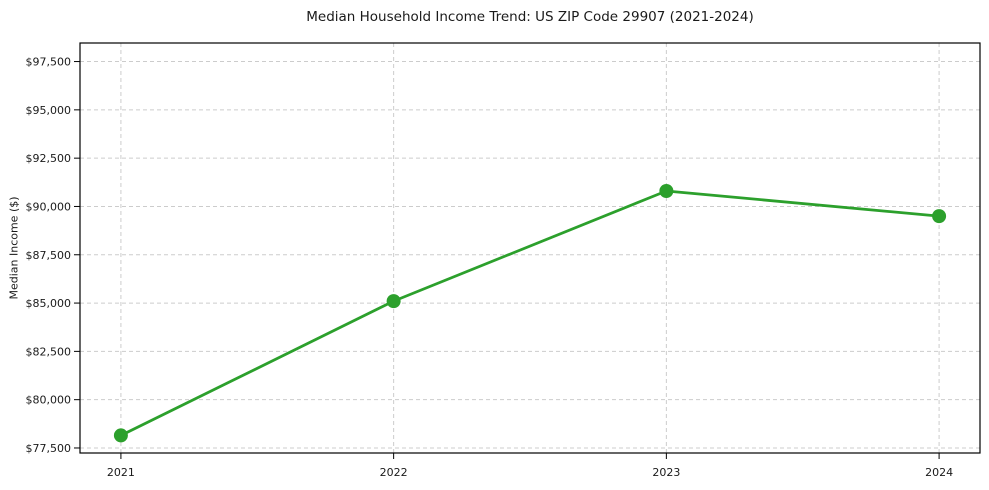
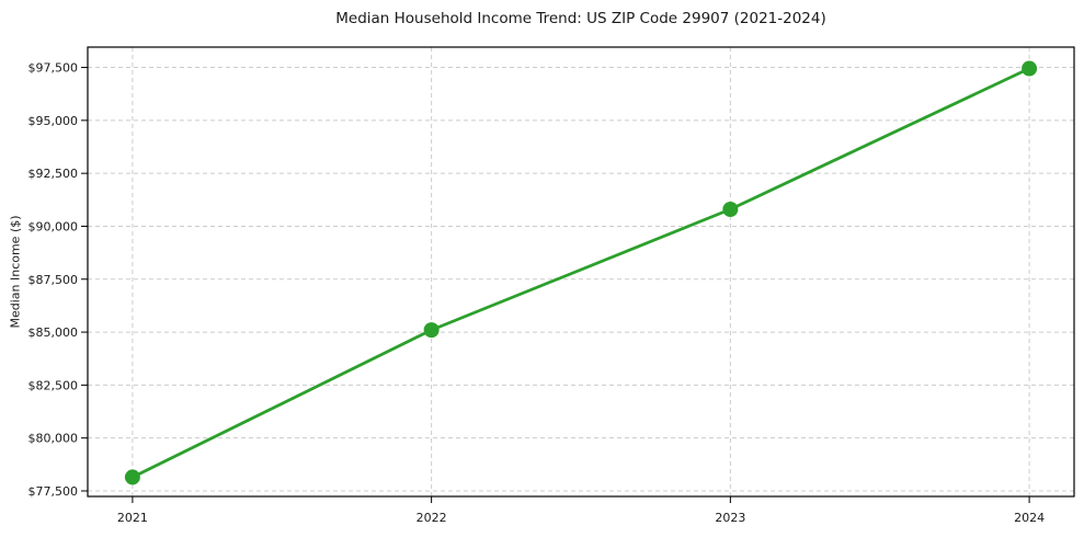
2024: $89500 -> $97400
